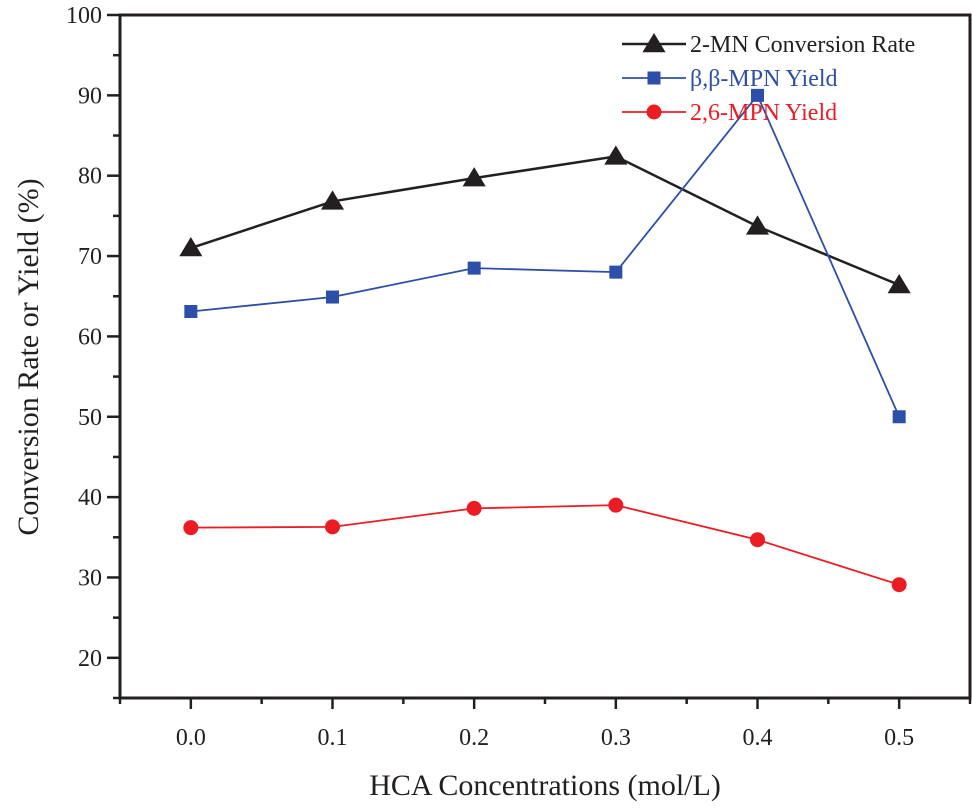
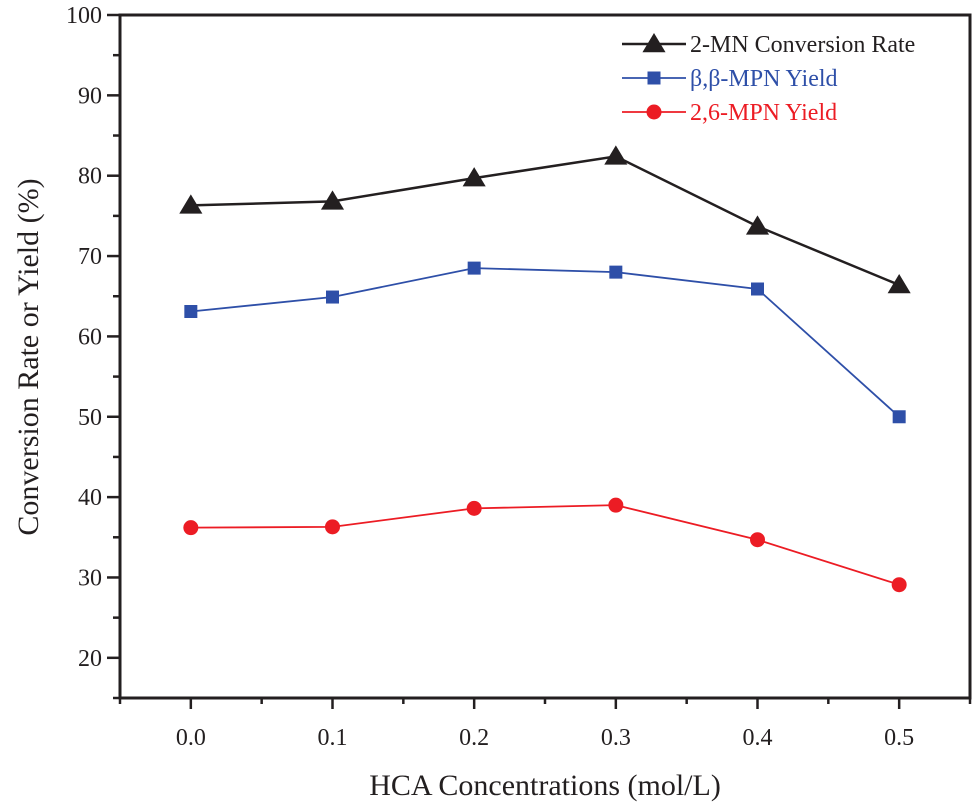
2-MN Conversion Rate/0.0: 71 -> 76
β,β-MPN Yield/0.4: 90 -> 66
